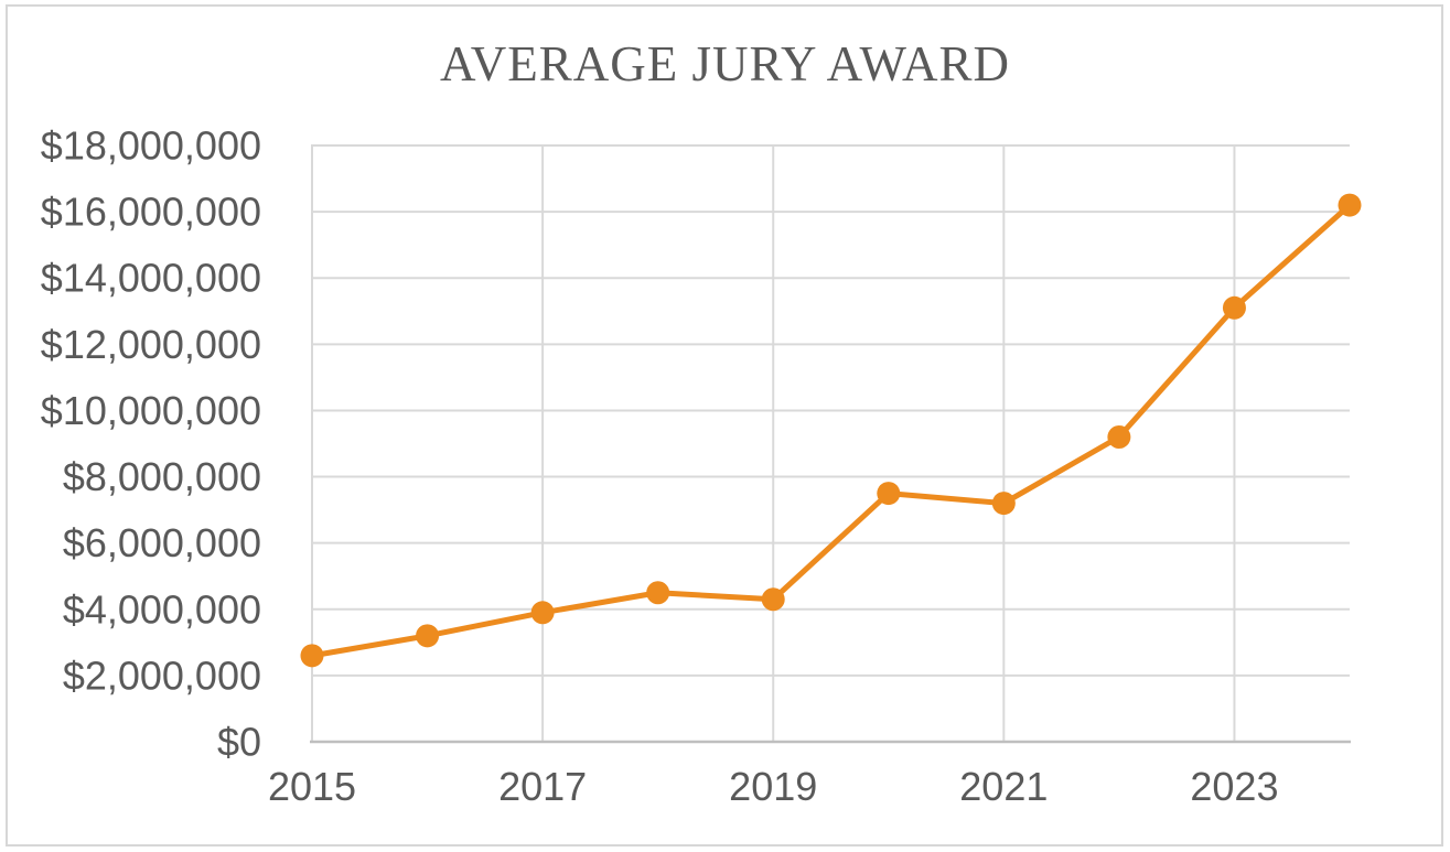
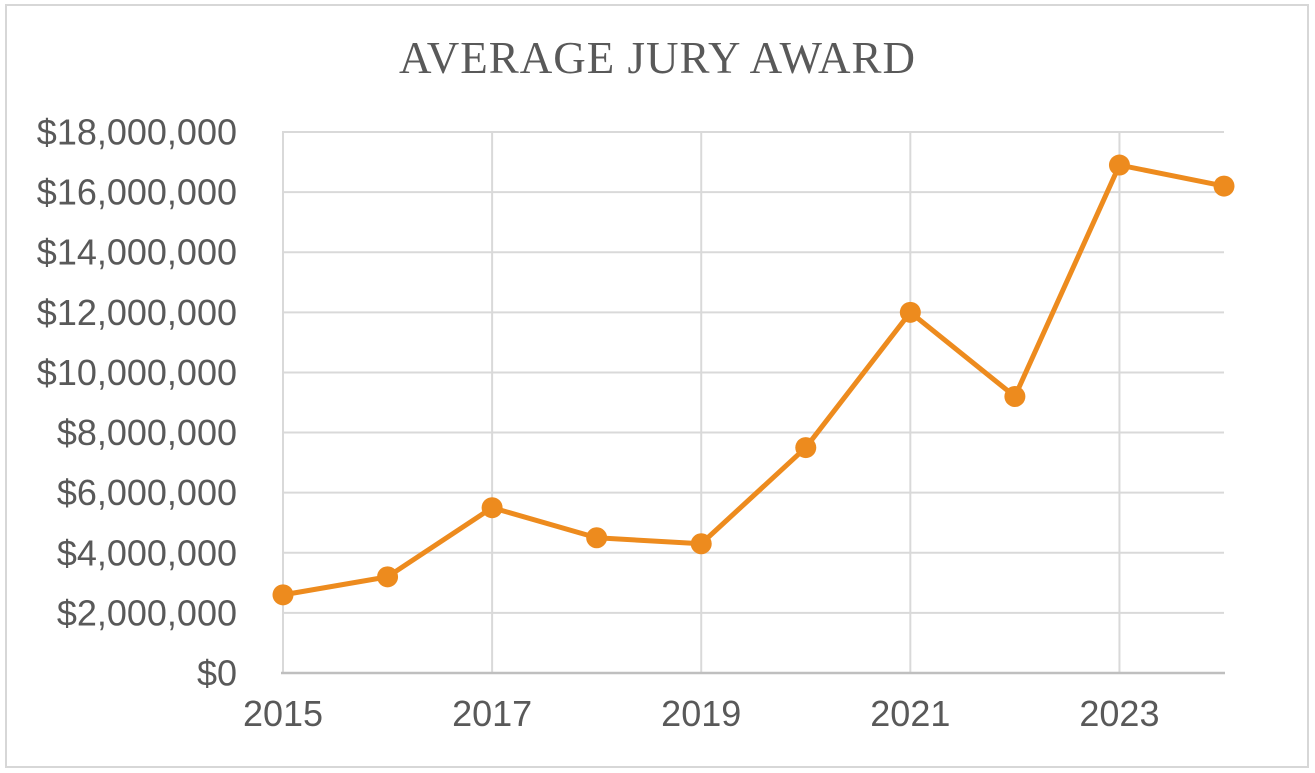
2017: $3900000 -> $5500000
2021: $7200000 -> $12000000
2023: $13100000 -> $16900000
